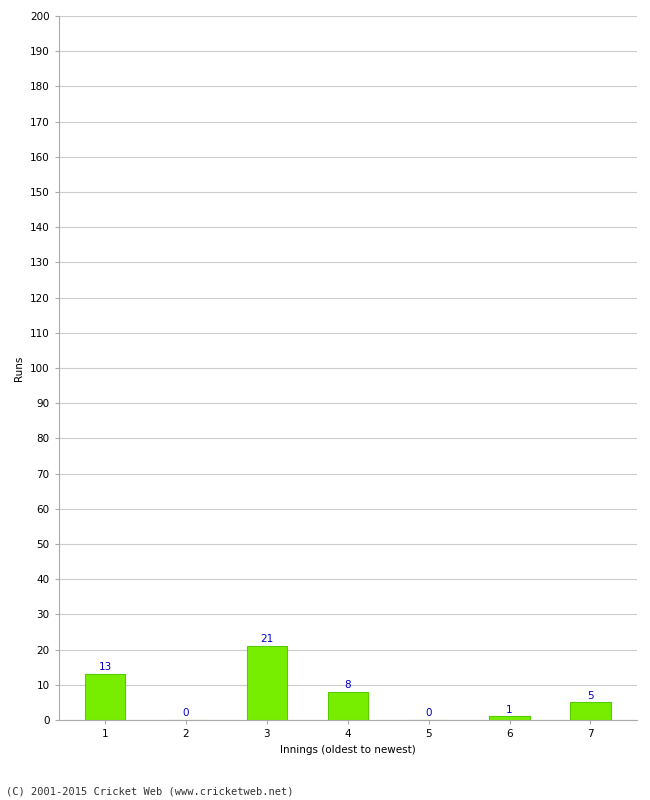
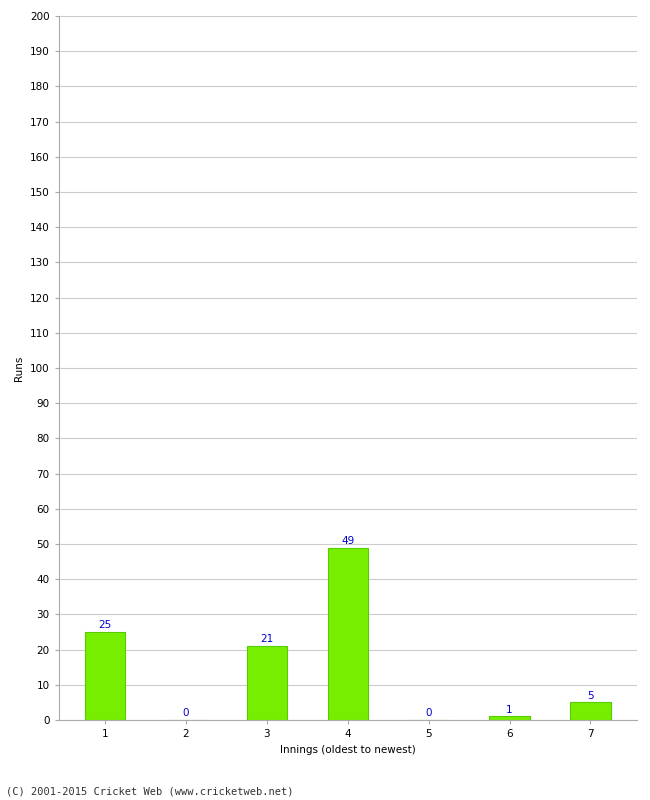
1: 13 -> 25
4: 8 -> 49
